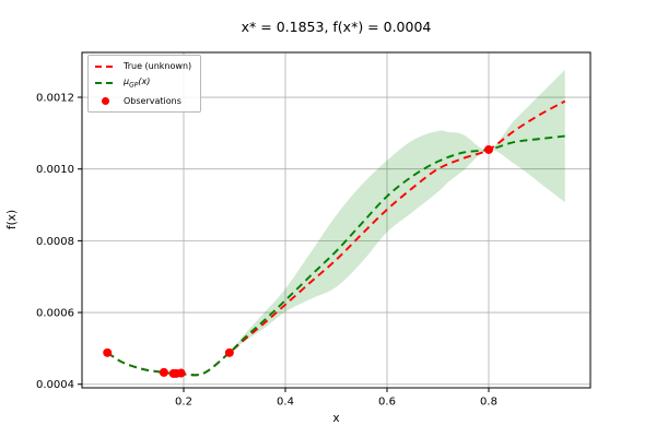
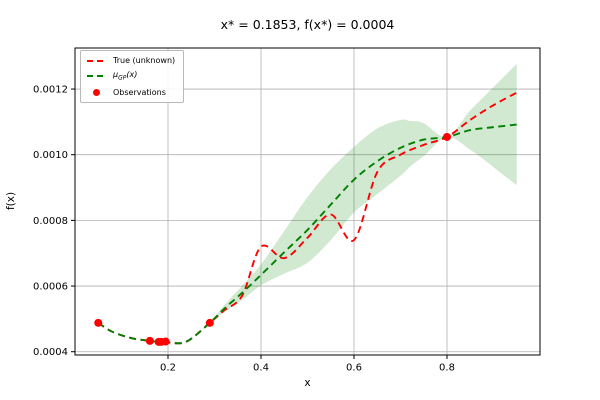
True (unknown)/0.4: 0.00062 -> 0.00072
True (unknown)/0.6: 0.00089 -> 0.00074
